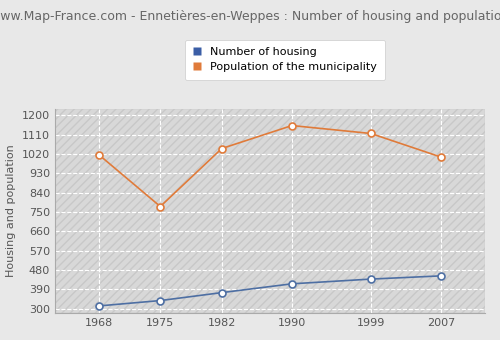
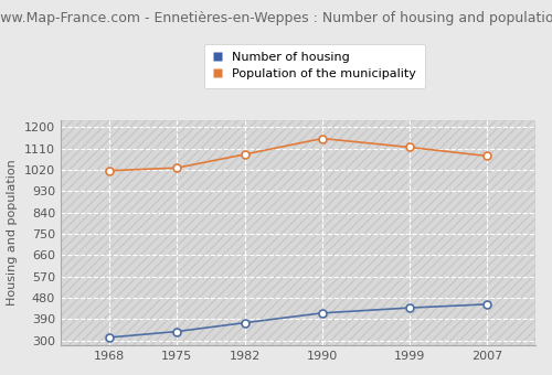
Population of the municipality/1975: 775 -> 1028
Population of the municipality/1982: 1045 -> 1085
Population of the municipality/2007: 1005 -> 1078
